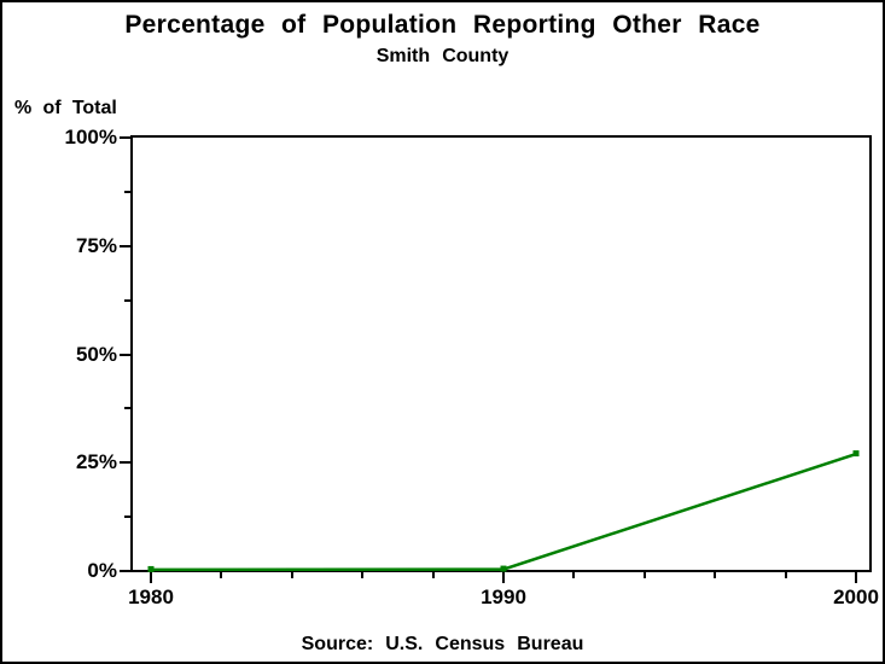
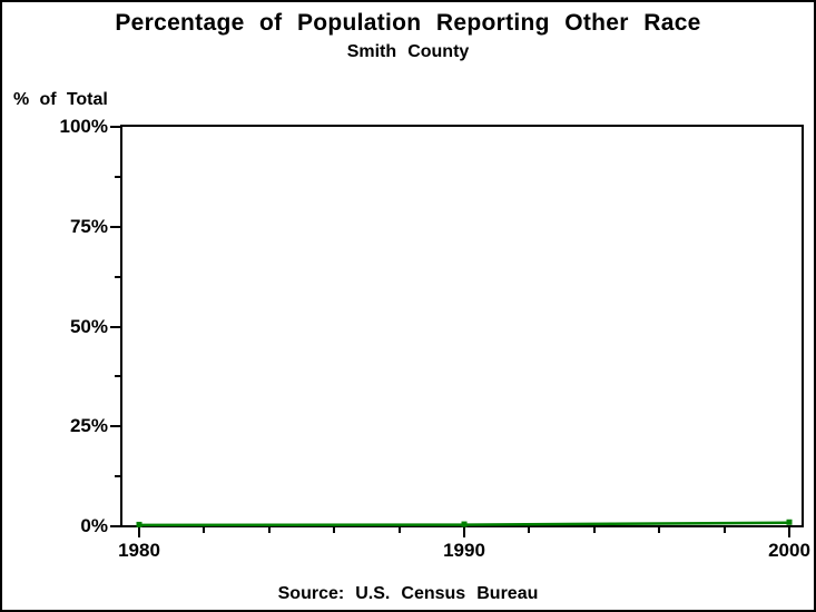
2000: 27% -> 1%
